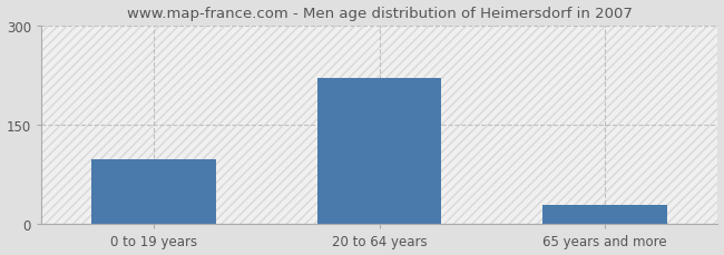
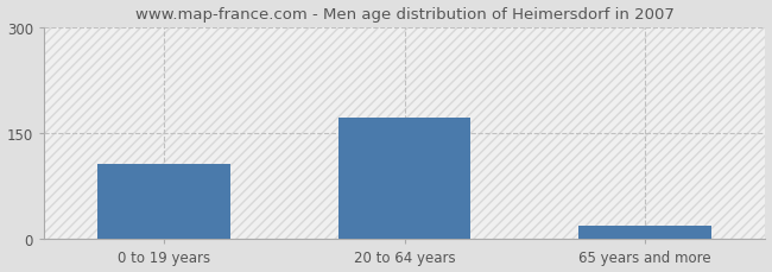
0 to 19 years: 98 -> 107
20 to 64 years: 220 -> 172
65 years and more: 30 -> 20
